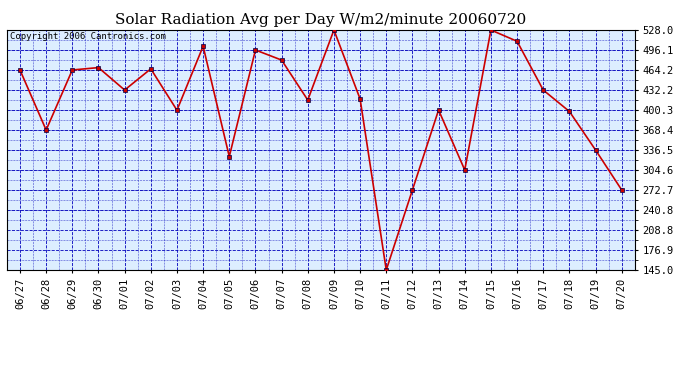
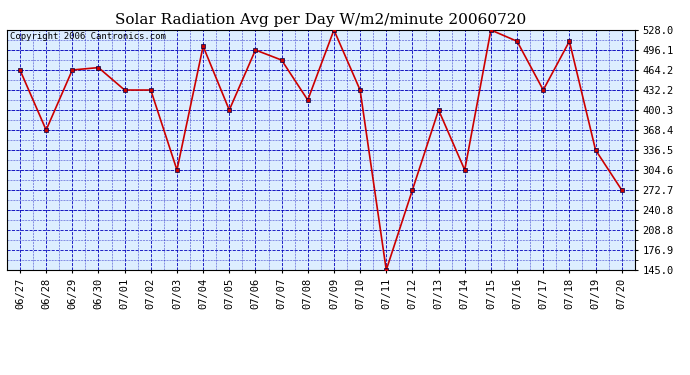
07/02: 466 -> 432
07/03: 400 -> 305
07/05: 326 -> 400
07/10: 418 -> 432
07/18: 398 -> 510
